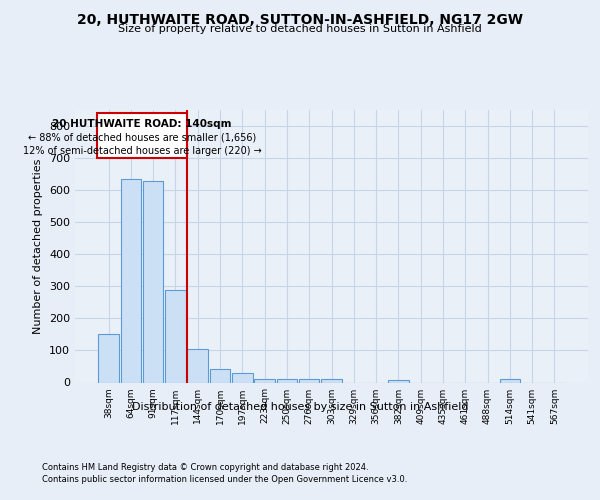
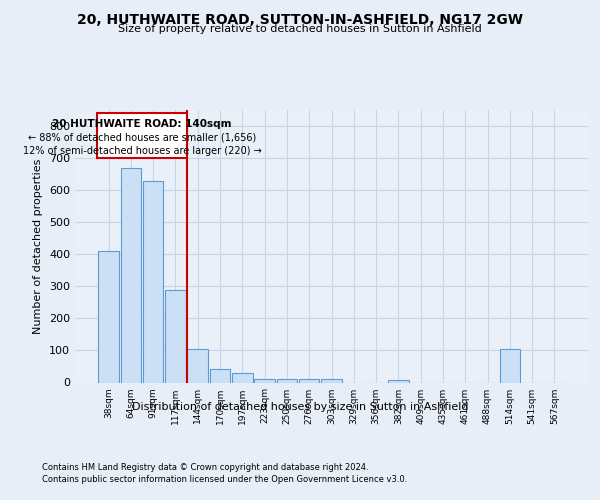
38sqm: 150 -> 410
64sqm: 635 -> 670
514sqm: 10 -> 105
